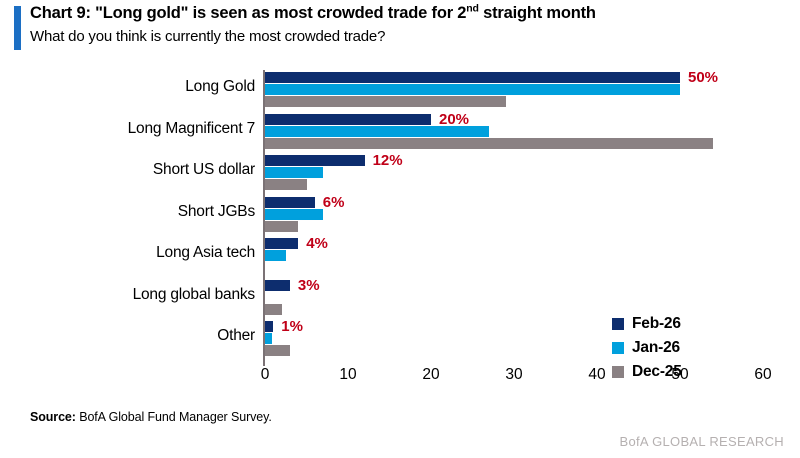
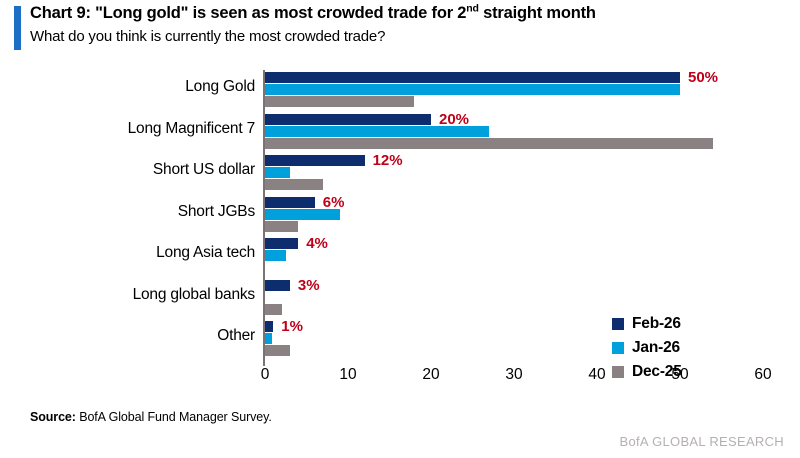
Dec-25/Long Gold: 29 -> 18
Jan-26/Short US dollar: 7 -> 3
Dec-25/Short US dollar: 5 -> 7
Jan-26/Short JGBs: 7 -> 9
